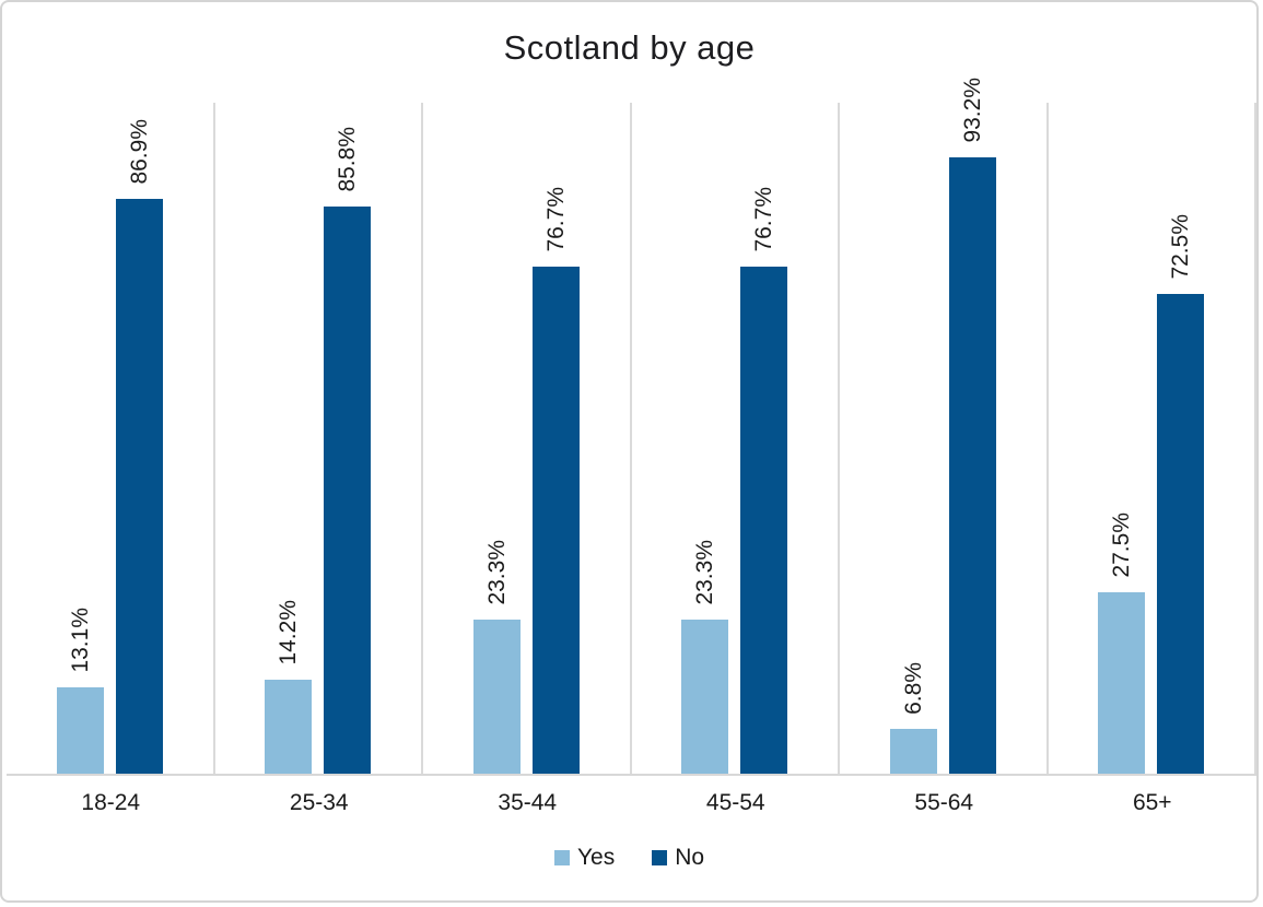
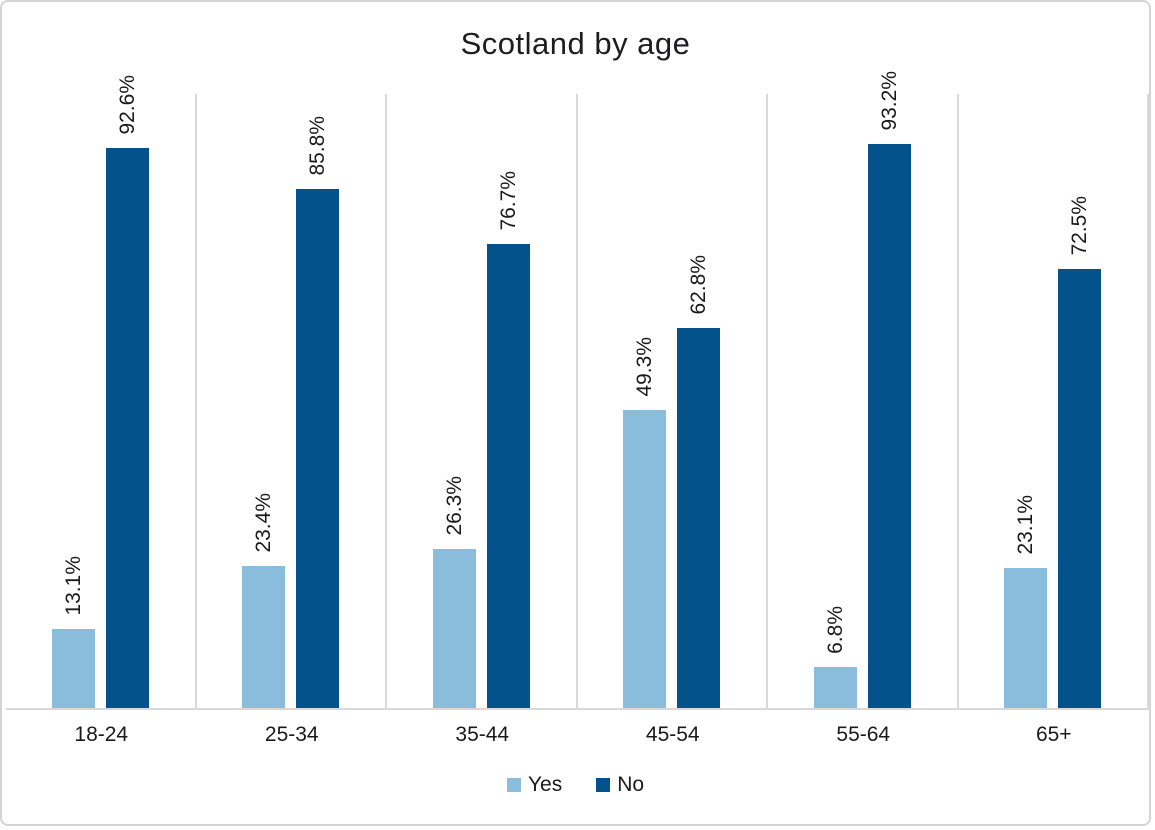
No/18-24: 86.9% -> 92.6%
Yes/25-34: 14.2% -> 23.4%
Yes/35-44: 23.3% -> 26.3%
Yes/45-54: 23.3% -> 49.3%
No/45-54: 76.7% -> 62.8%
Yes/65+: 27.5% -> 23.1%
